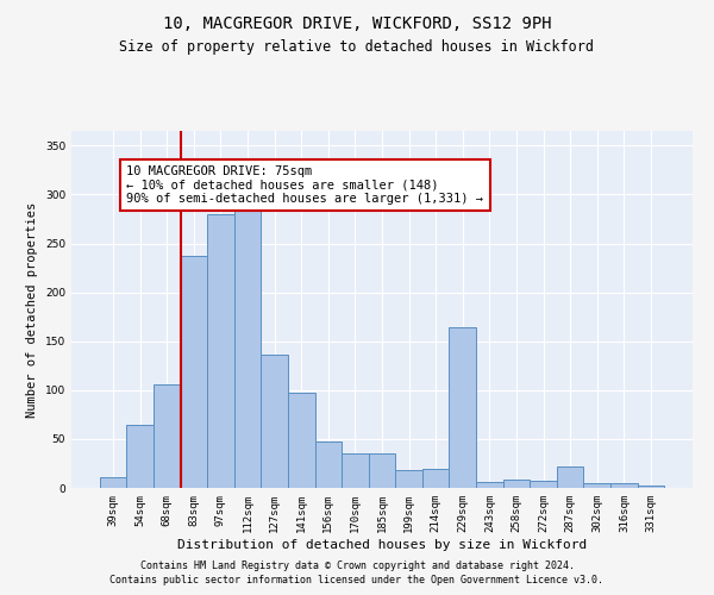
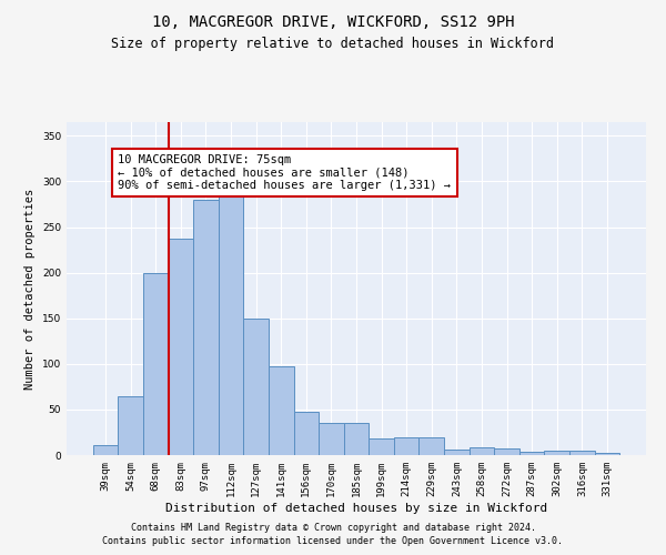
68sqm: 106 -> 200
127sqm: 136 -> 150
229sqm: 164 -> 19
287sqm: 22 -> 4
